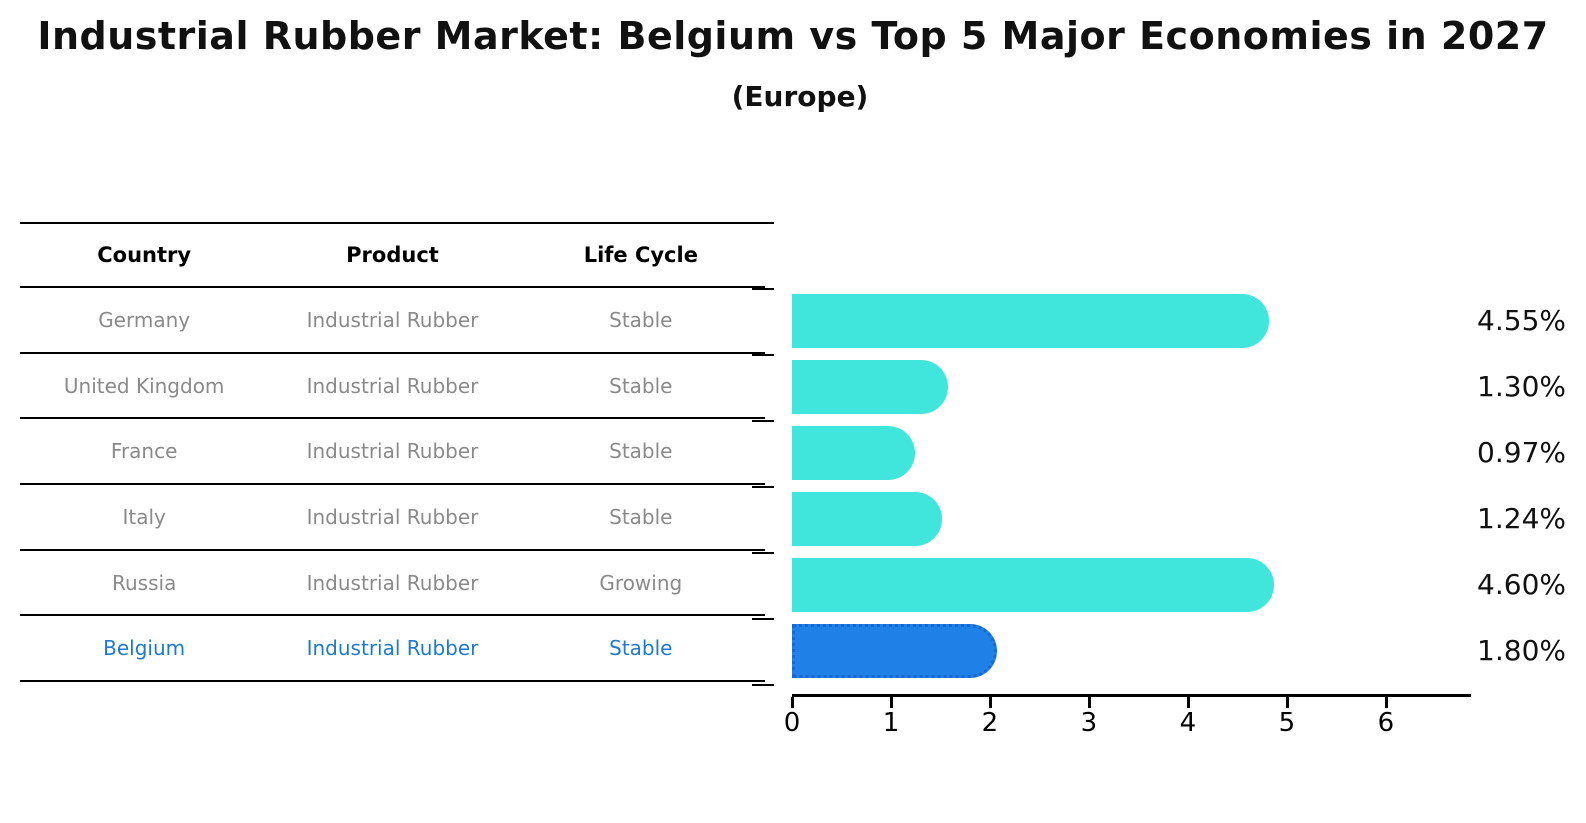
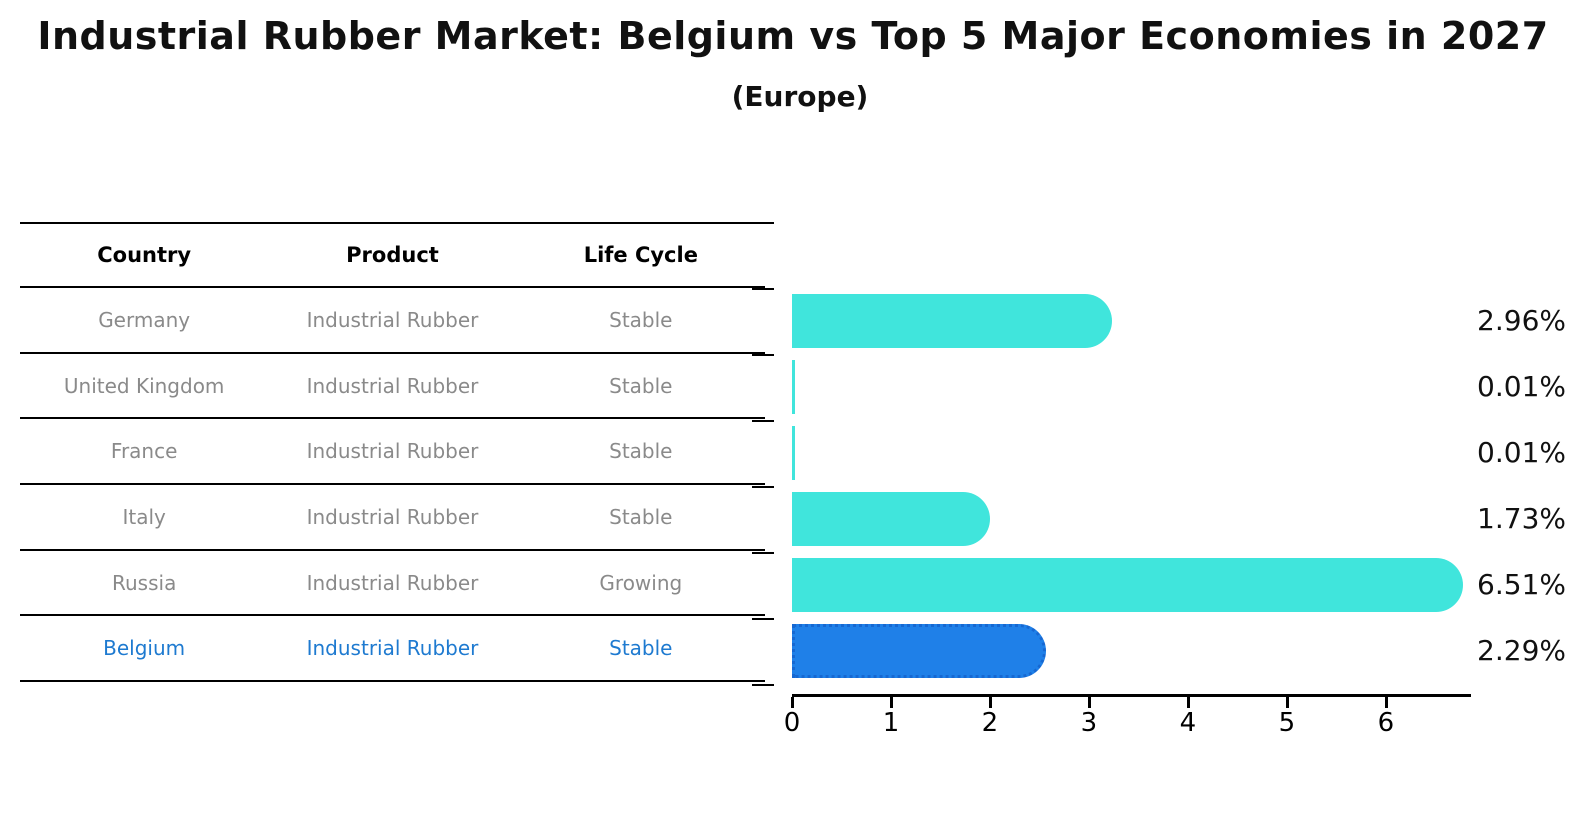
Germany: 4.55% -> 2.96%
United Kingdom: 1.30% -> 0.01%
France: 0.97% -> 0.01%
Italy: 1.24% -> 1.73%
Russia: 4.60% -> 6.51%
Belgium: 1.80% -> 2.29%
